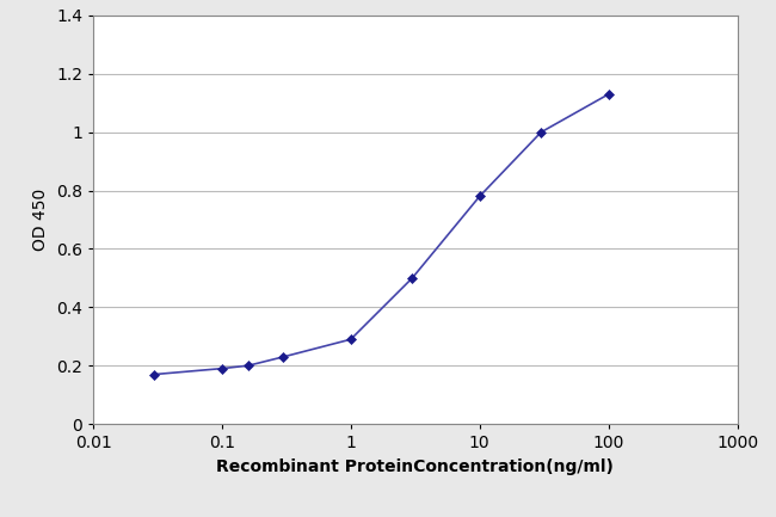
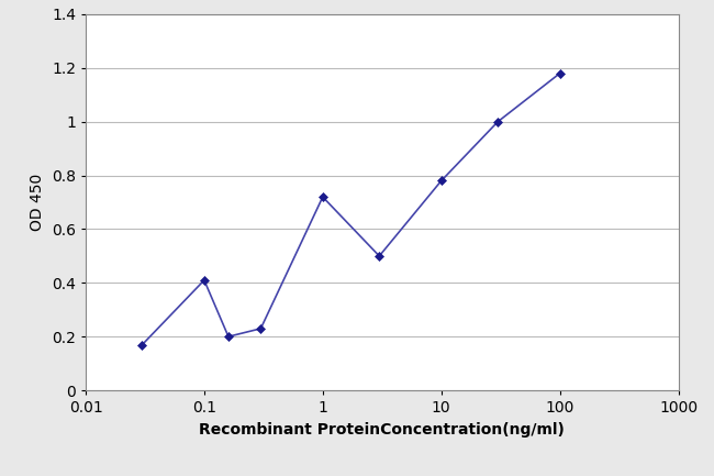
0.1: 0.19 -> 0.41
1: 0.29 -> 0.72
100: 1.13 -> 1.18
